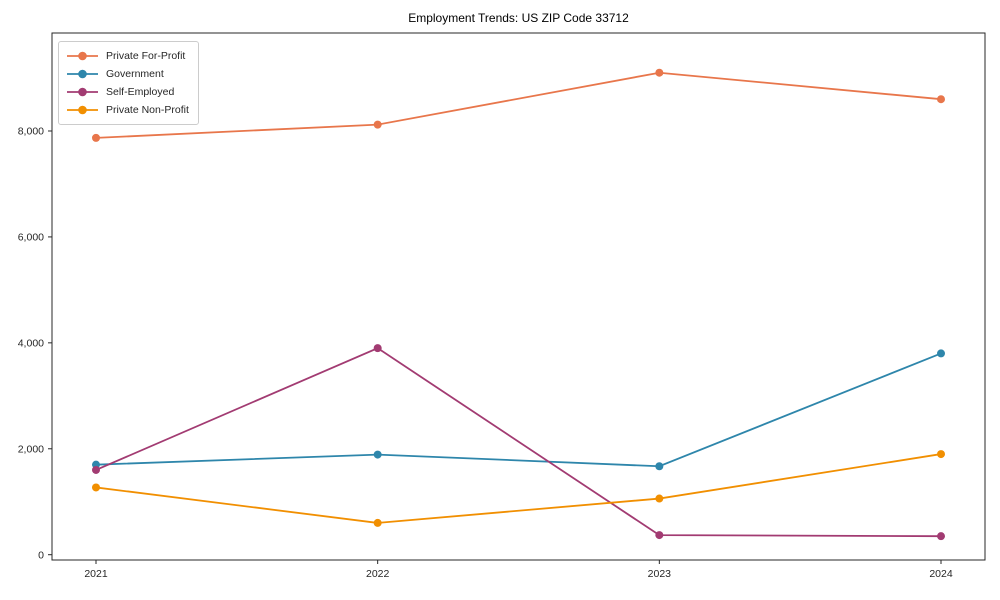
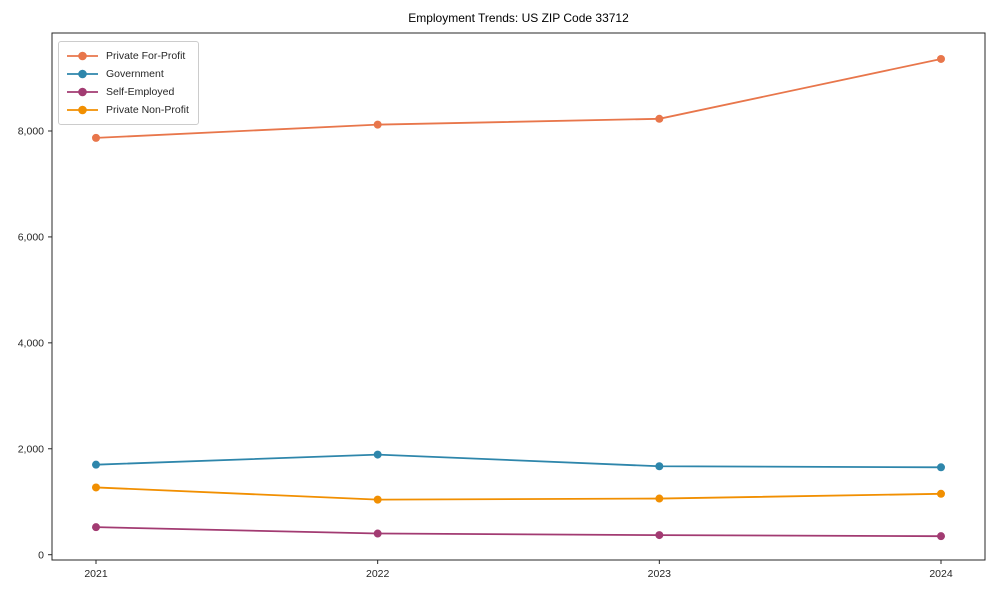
Self-Employed/2021: 1600 -> 500
Self-Employed/2022: 3900 -> 400
Private Non-Profit/2022: 600 -> 1000
Private For-Profit/2023: 9100 -> 8200
Private For-Profit/2024: 8600 -> 9400
Government/2024: 3800 -> 1600
Private Non-Profit/2024: 1900 -> 1200
